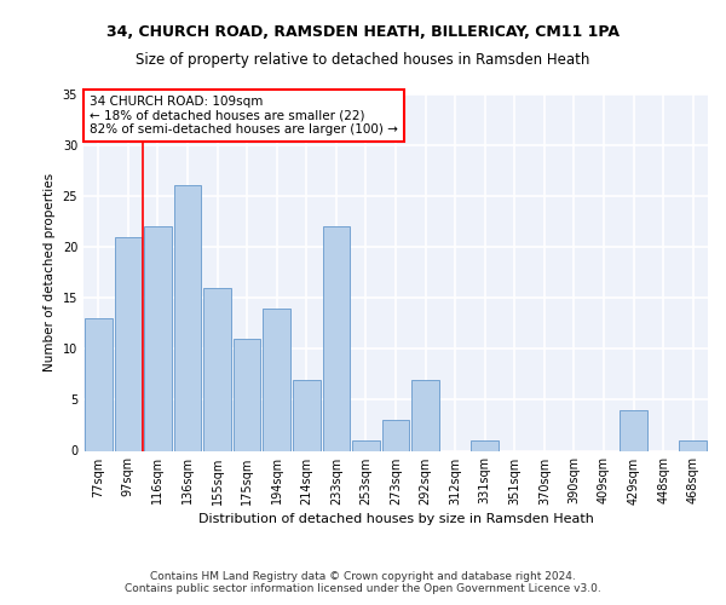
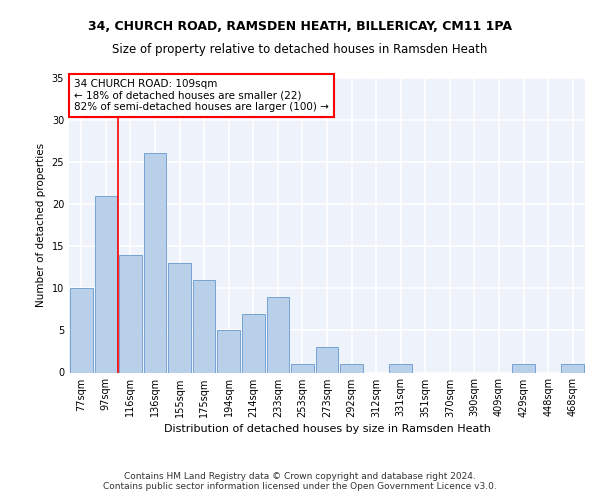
77sqm: 13 -> 10
116sqm: 22 -> 14
155sqm: 16 -> 13
194sqm: 14 -> 5
233sqm: 22 -> 9
292sqm: 7 -> 1
429sqm: 4 -> 1
